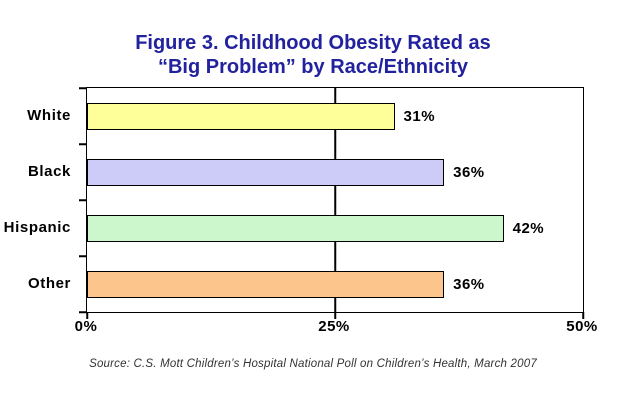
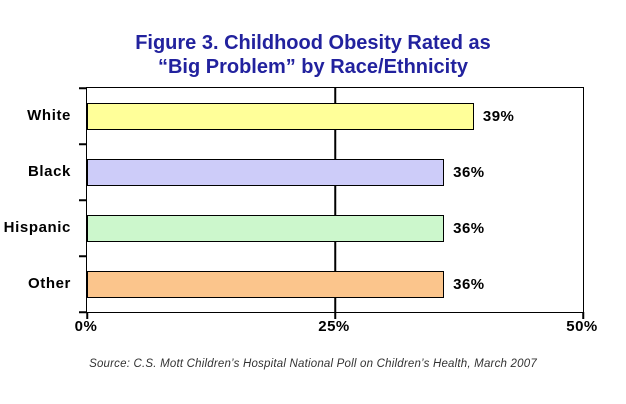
White: 31% -> 39%
Hispanic: 42% -> 36%
